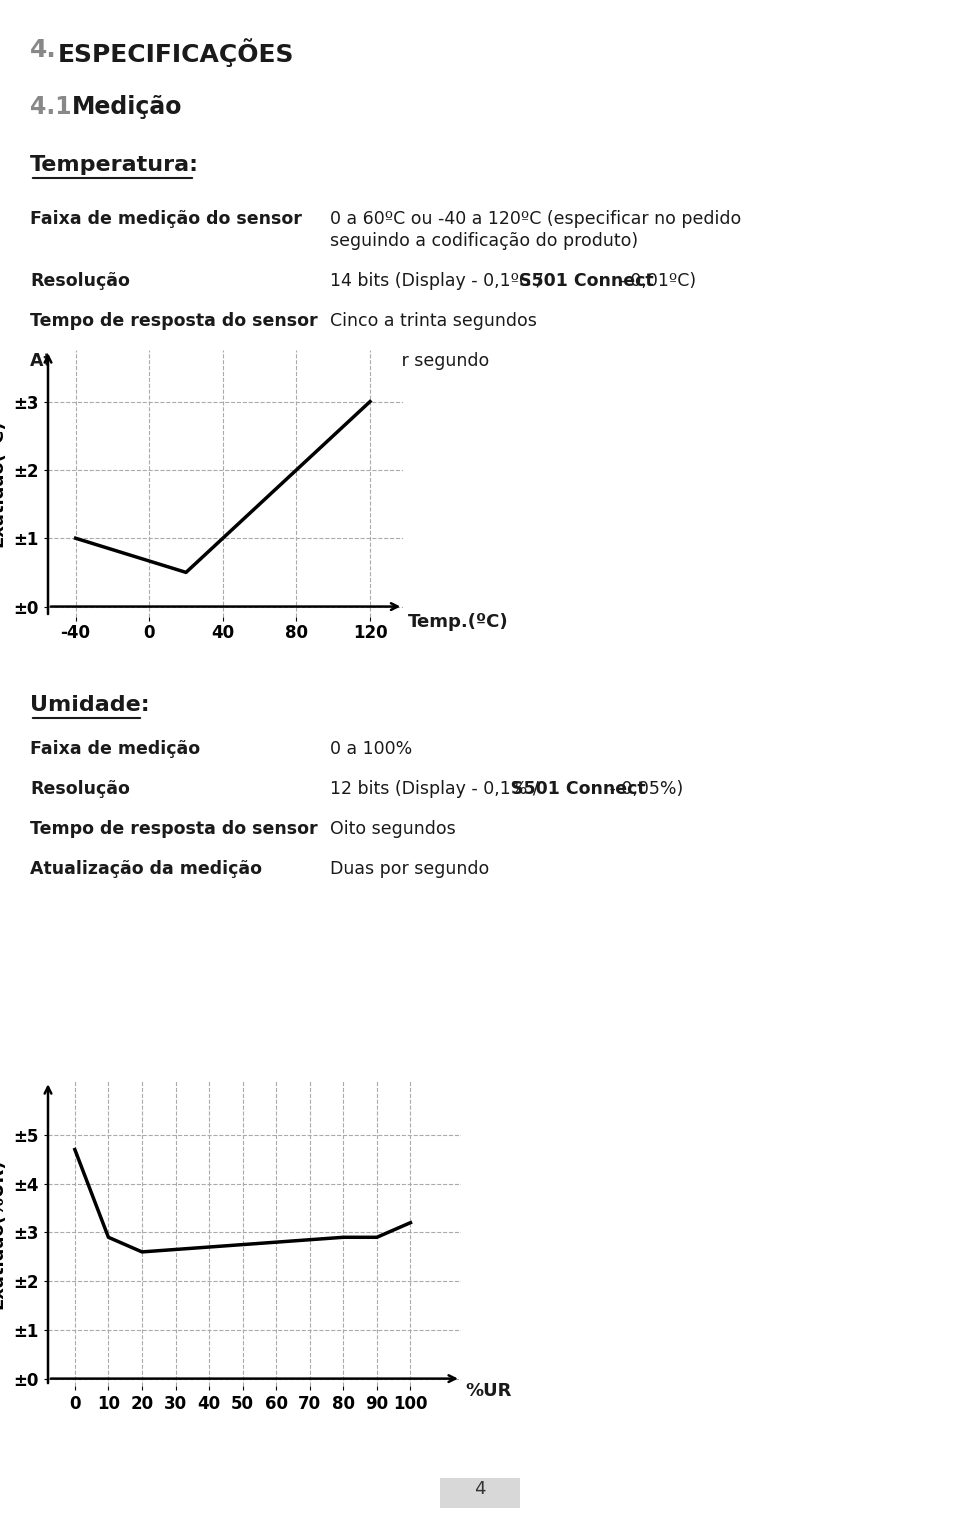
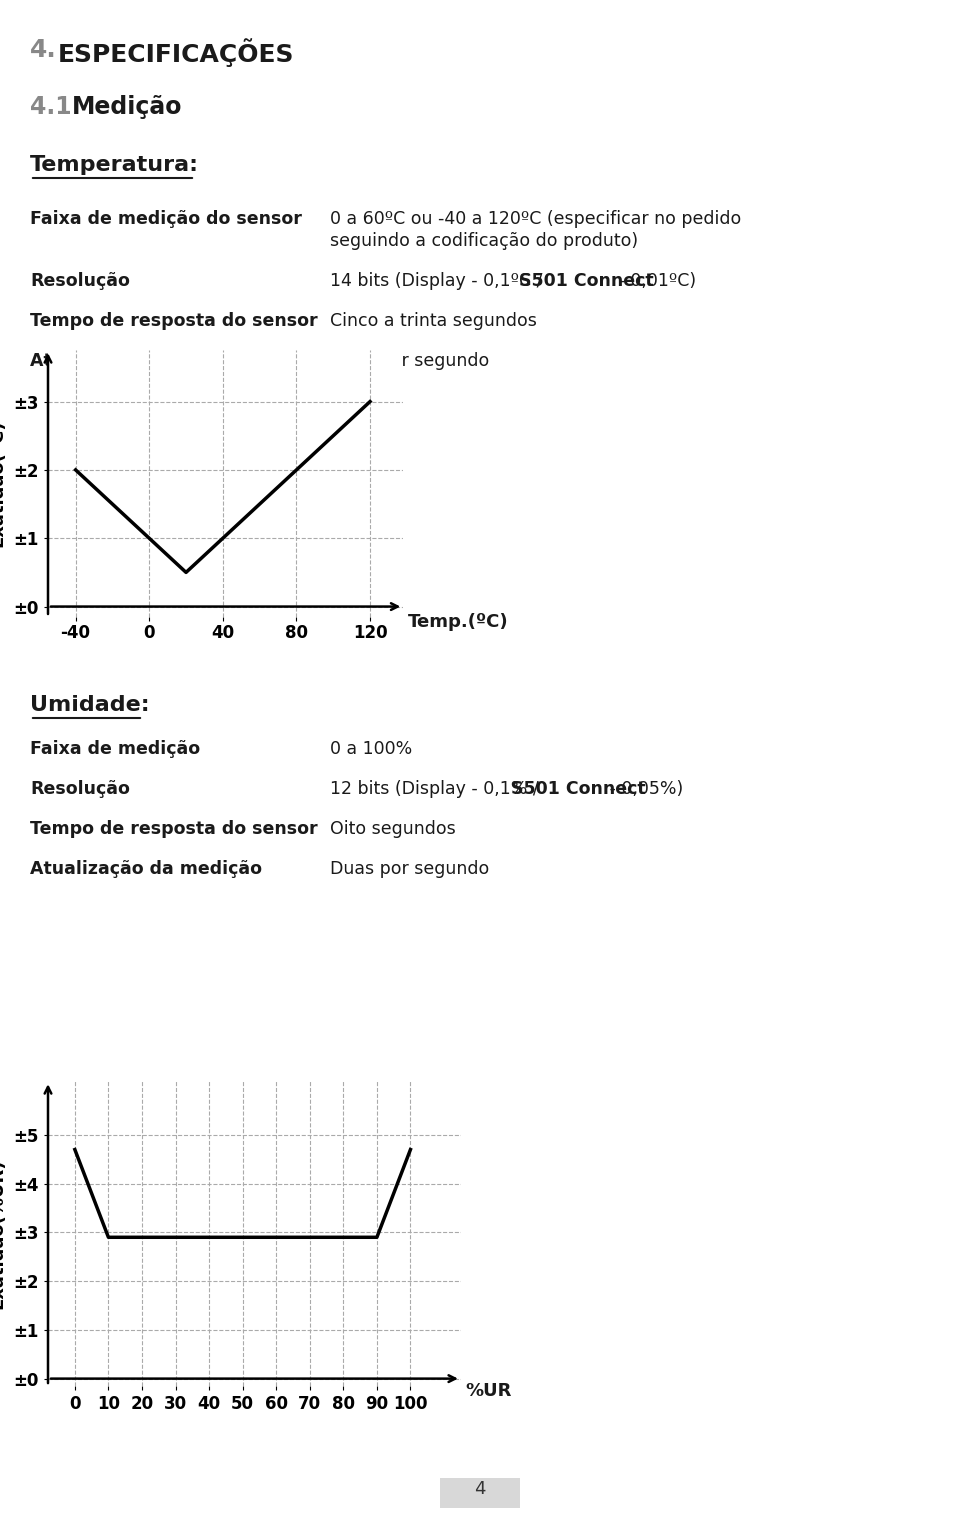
-40: ±1.0 -> ±2.0
20: ±2.6 -> ±2.9
100: ±3.2 -> ±4.7
